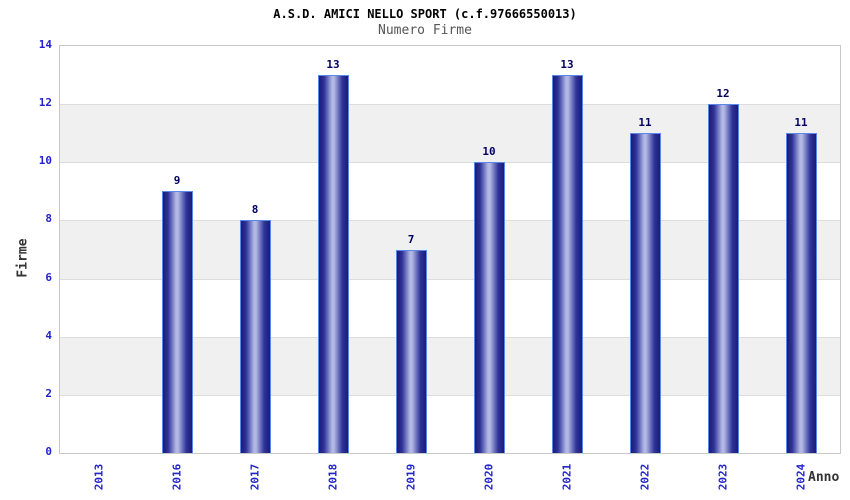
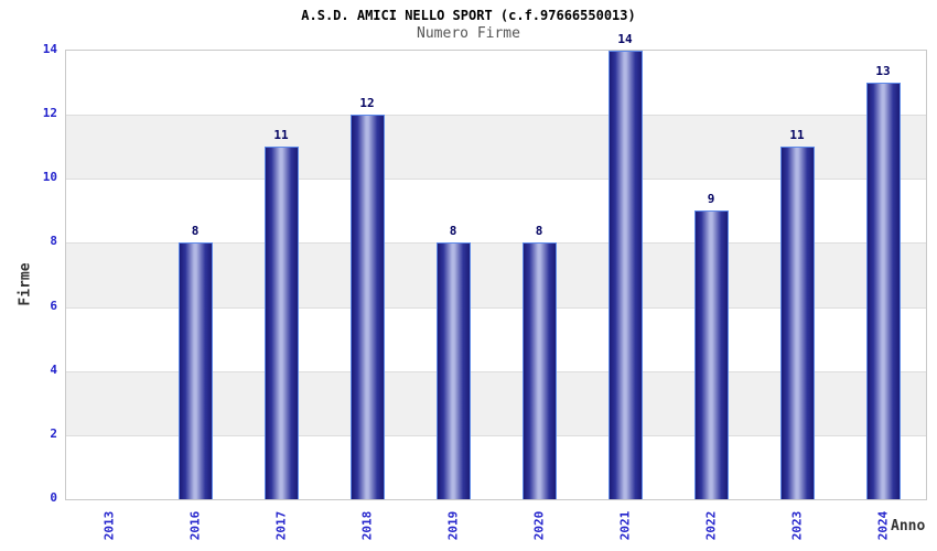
2016: 9 -> 8
2017: 8 -> 11
2018: 13 -> 12
2019: 7 -> 8
2020: 10 -> 8
2021: 13 -> 14
2022: 11 -> 9
2023: 12 -> 11
2024: 11 -> 13
